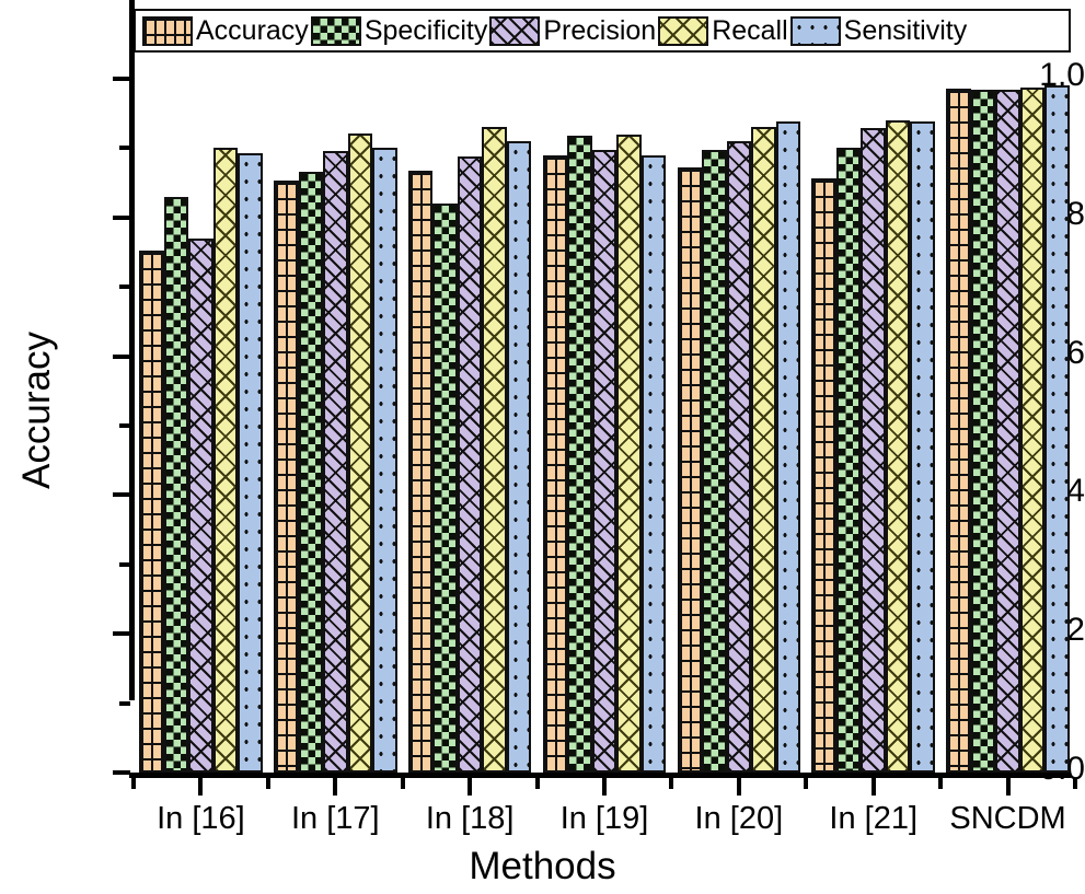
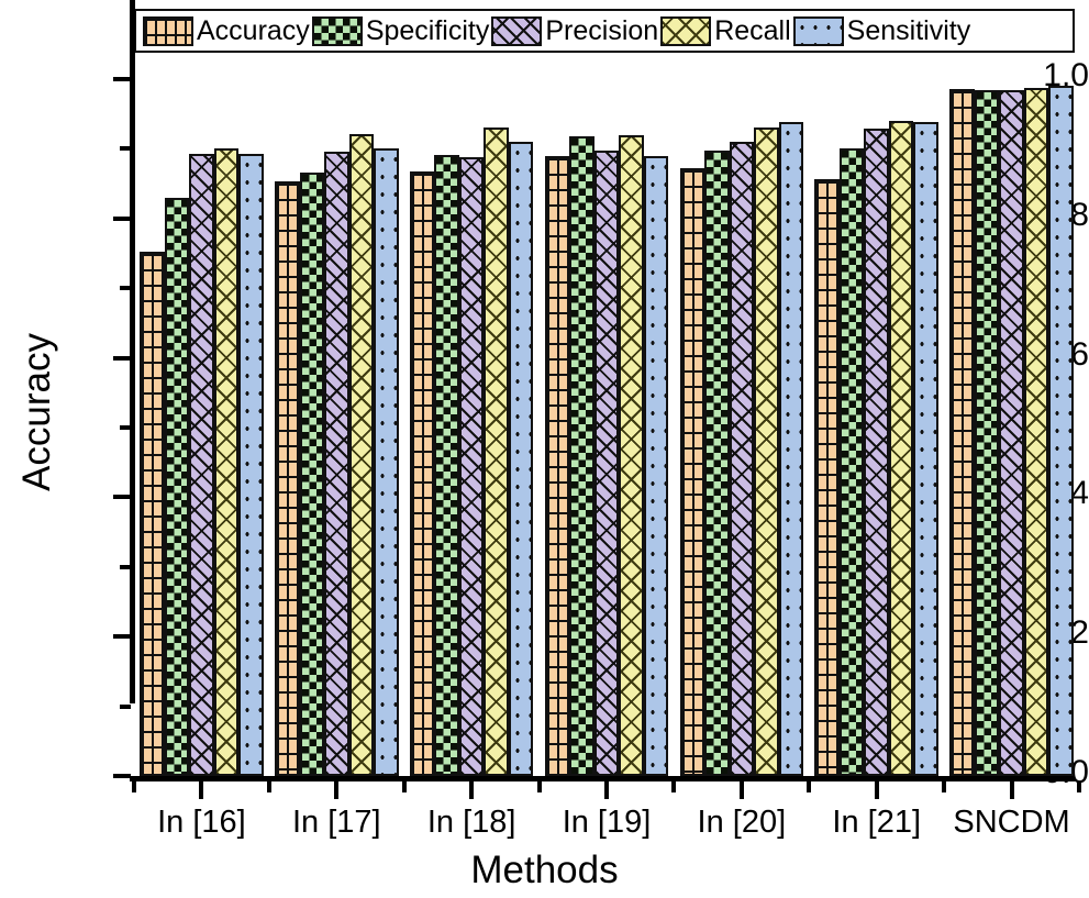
Precision/In [16]: 0.77 -> 0.89
Specificity/In [18]: 0.82 -> 0.89
